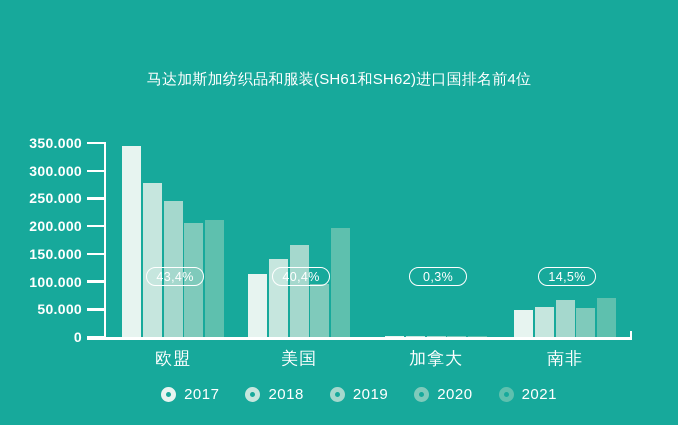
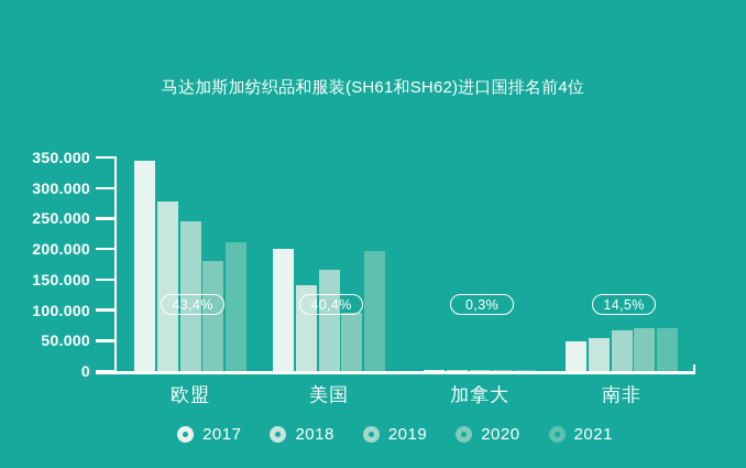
2020/欧盟: 210000 -> 180000
2017/美国: 110000 -> 200000
2020/南非: 50000 -> 70000
